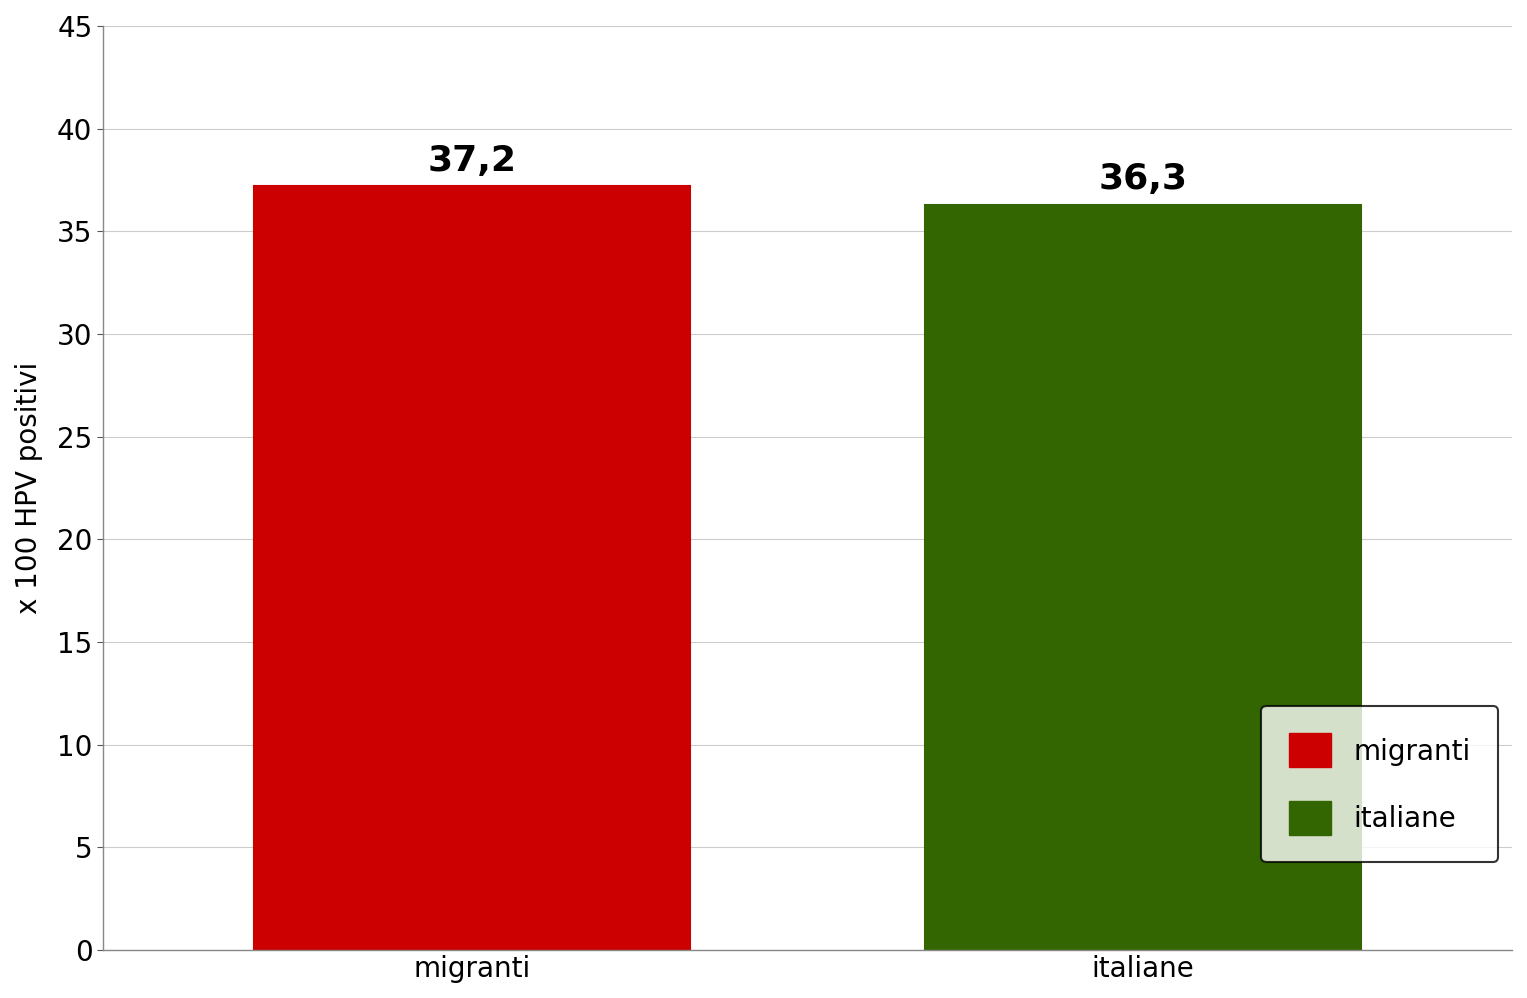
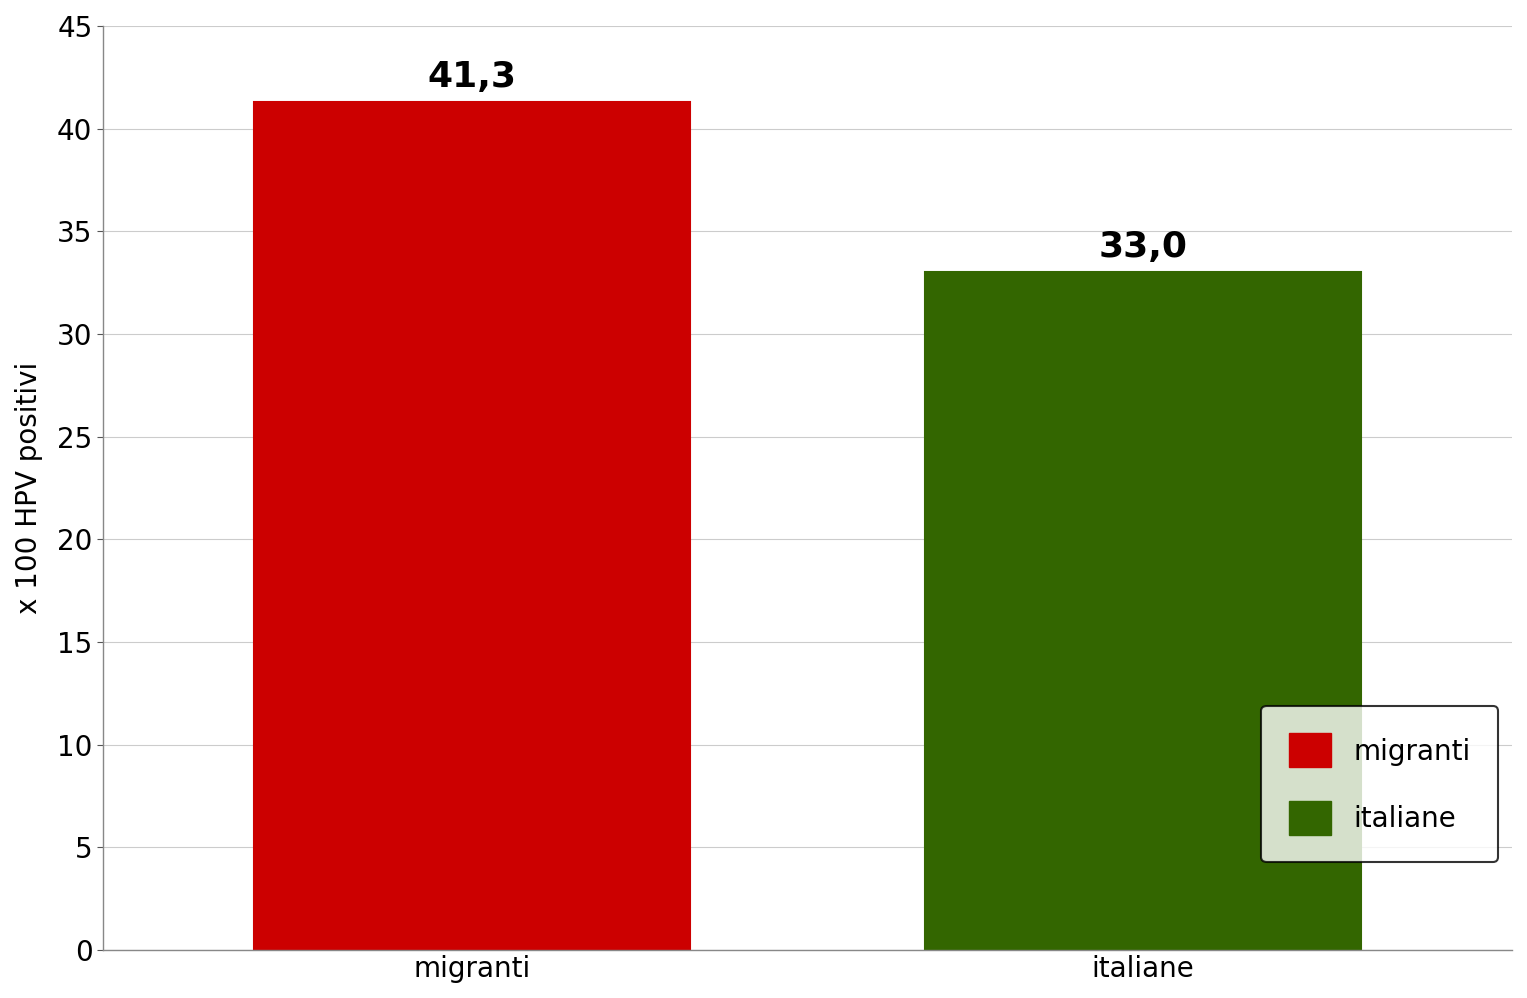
migranti: 37,2 -> 41,3
italiane: 36,3 -> 33,0
